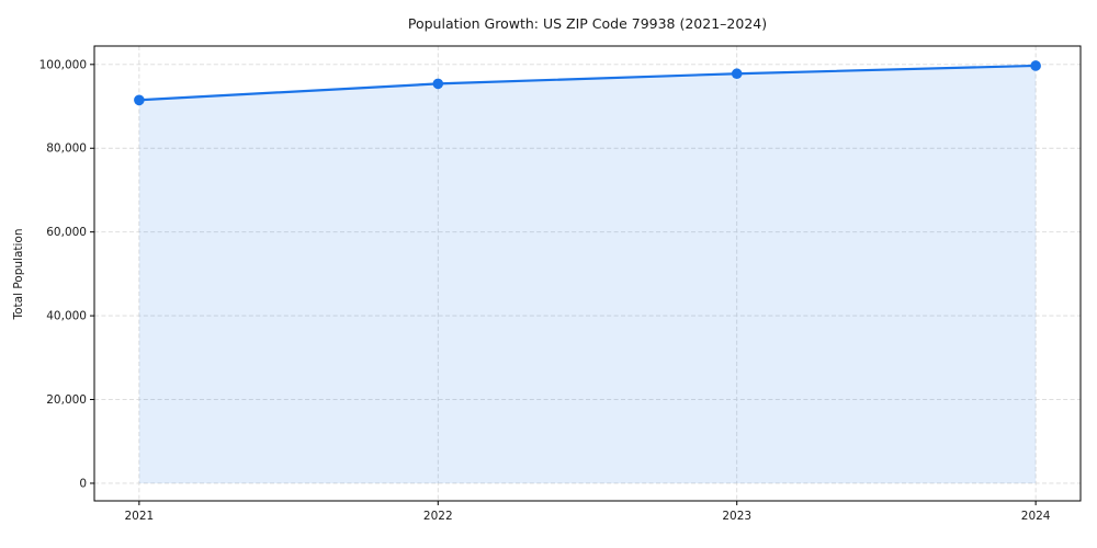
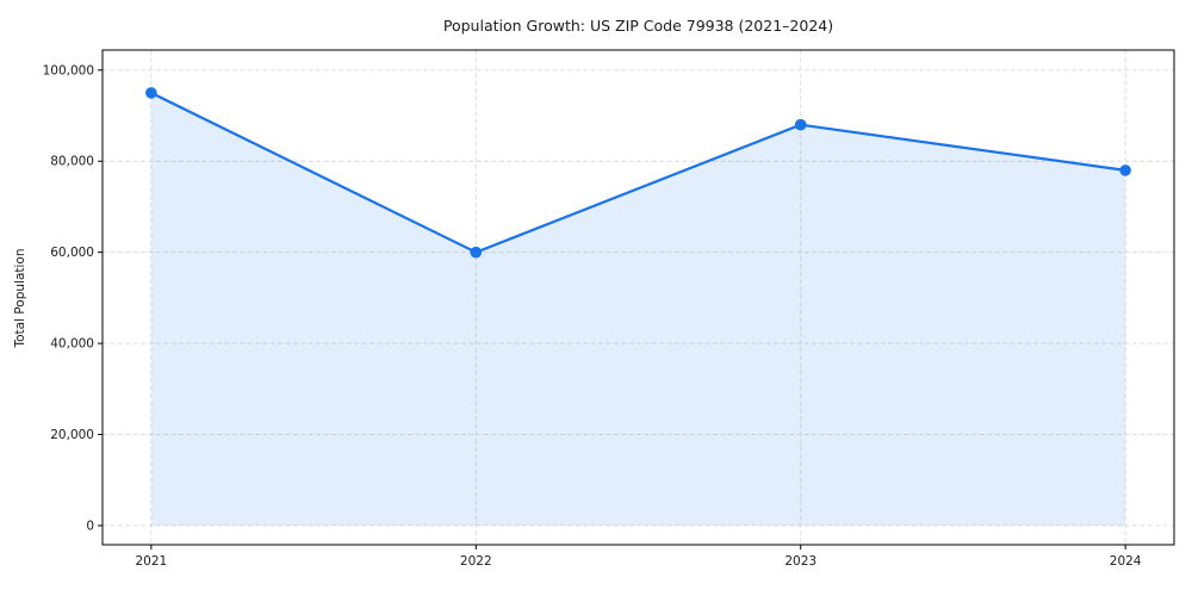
2021: 92000 -> 95000
2022: 95000 -> 60000
2023: 98000 -> 88000
2024: 100000 -> 78000
